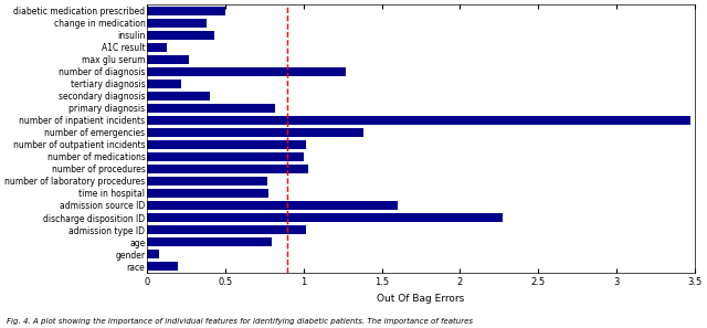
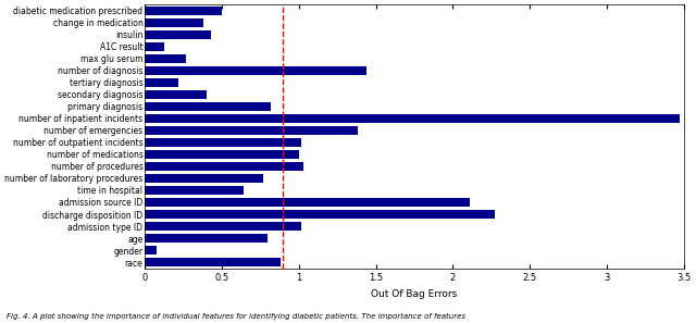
number of diagnosis: 1.27 -> 1.44
time in hospital: 0.78 -> 0.64
admission source ID: 1.60 -> 2.11
race: 0.20 -> 0.88
